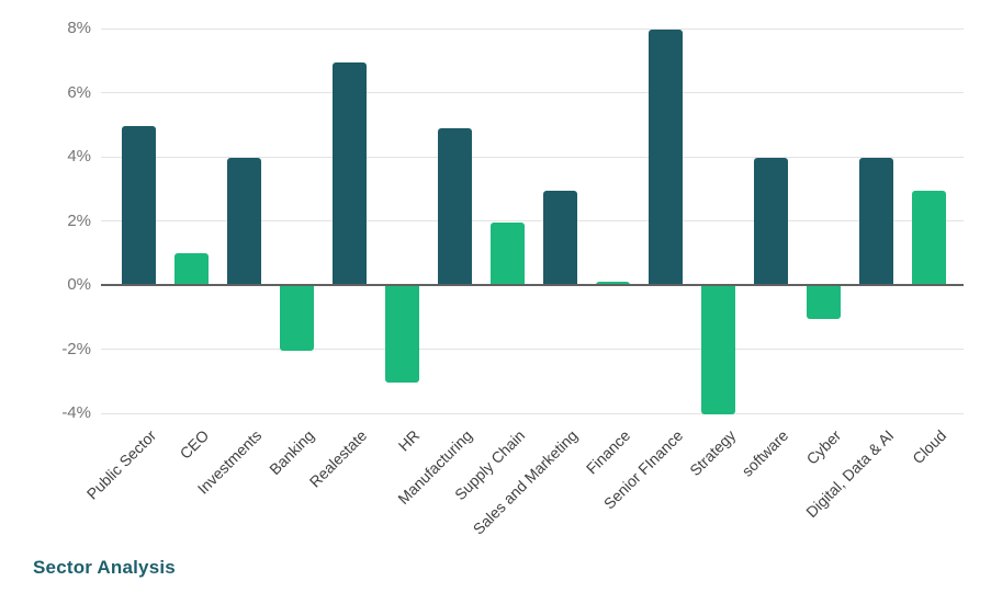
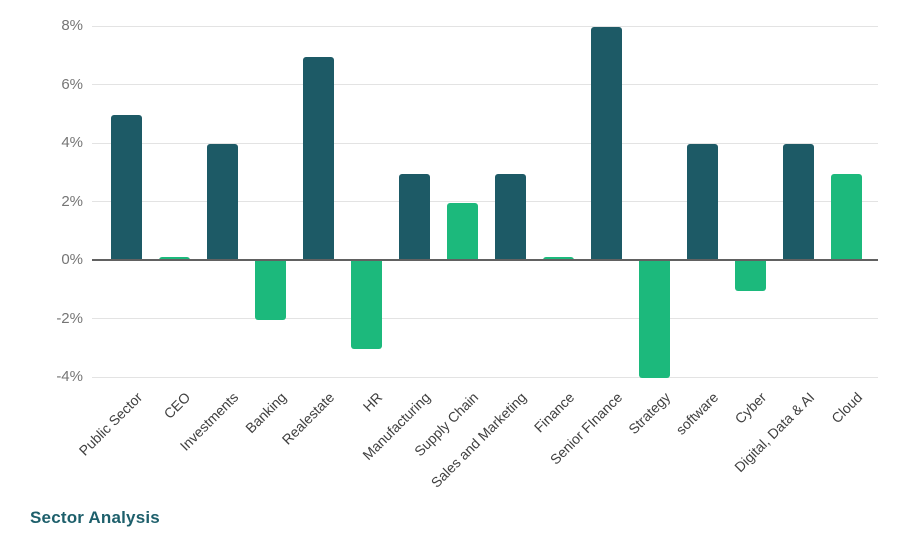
CEO: 1.0% -> 0.1%
Manufacturing: 4.9% -> 3.0%
